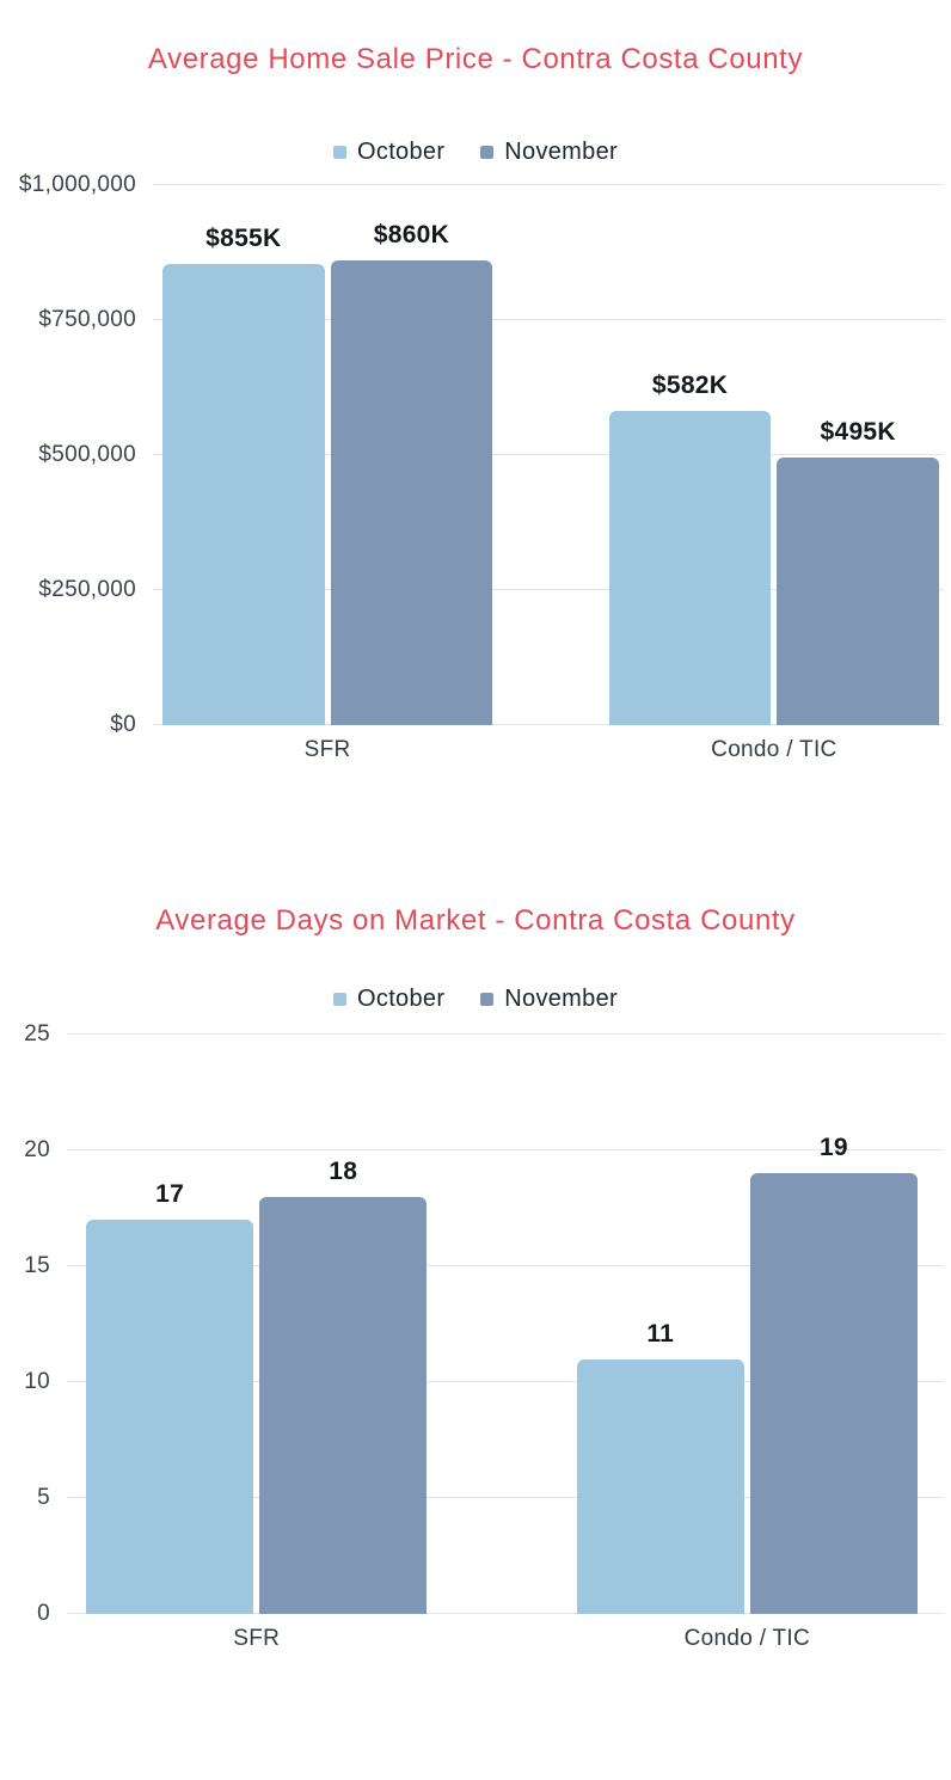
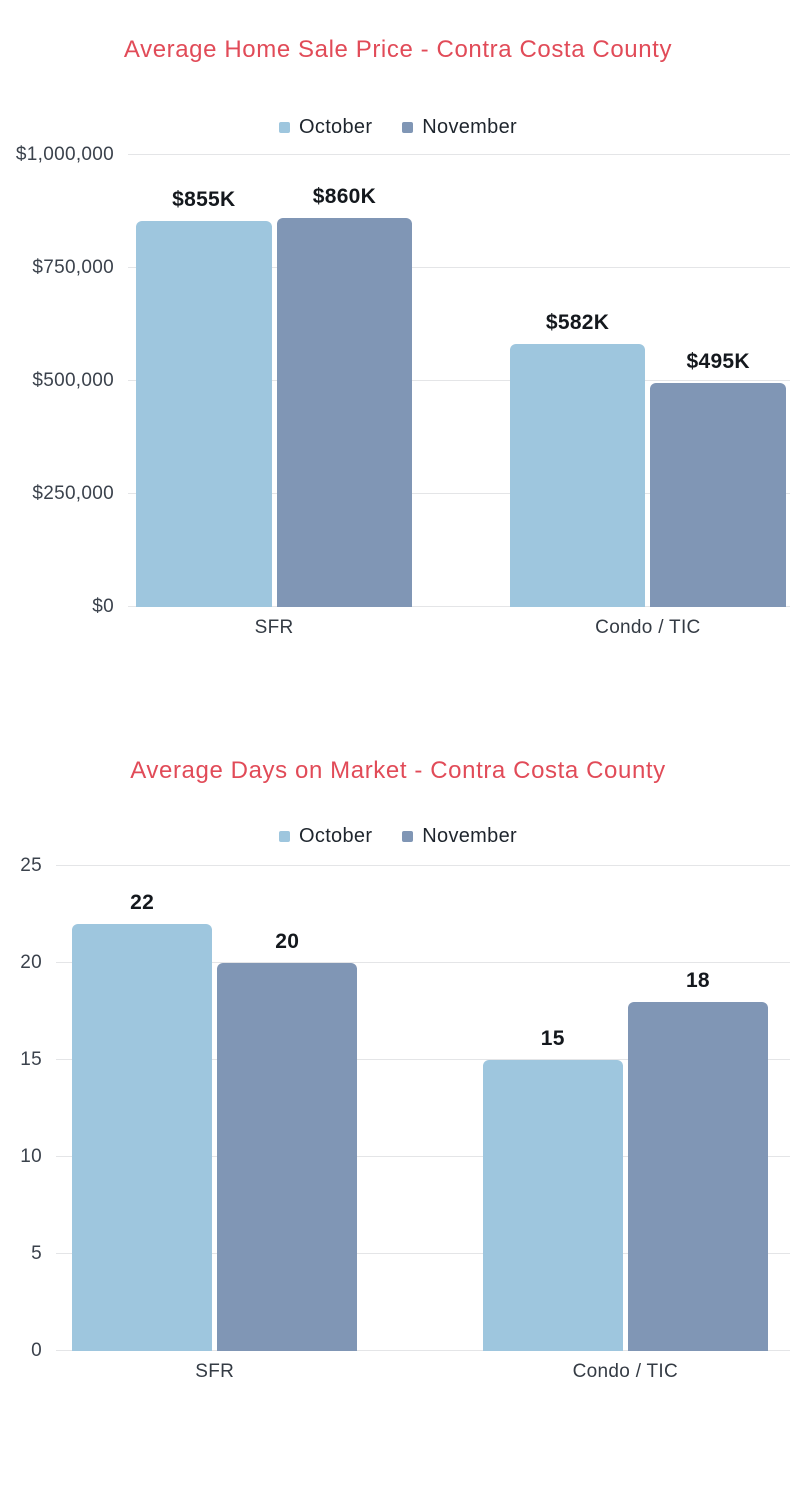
Average Days on Market - Contra Costa County/October/SFR: 17 -> 22
Average Days on Market - Contra Costa County/November/SFR: 18 -> 20
Average Days on Market - Contra Costa County/October/Condo / TIC: 11 -> 15
Average Days on Market - Contra Costa County/November/Condo / TIC: 19 -> 18
